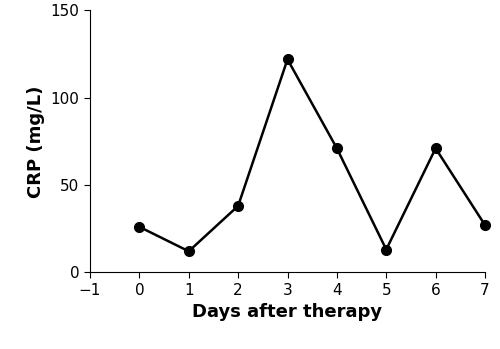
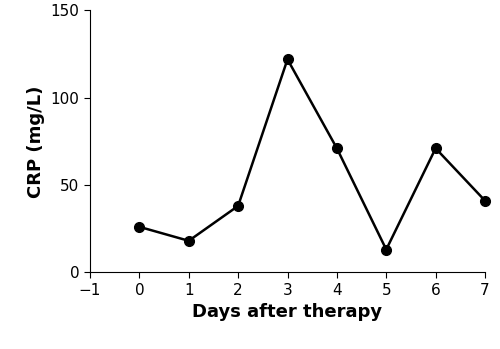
1: 12 -> 18
7: 27 -> 41
